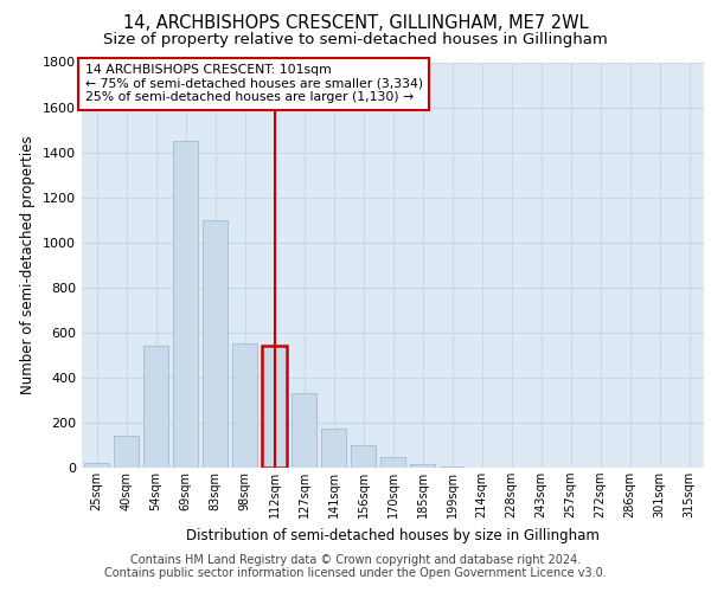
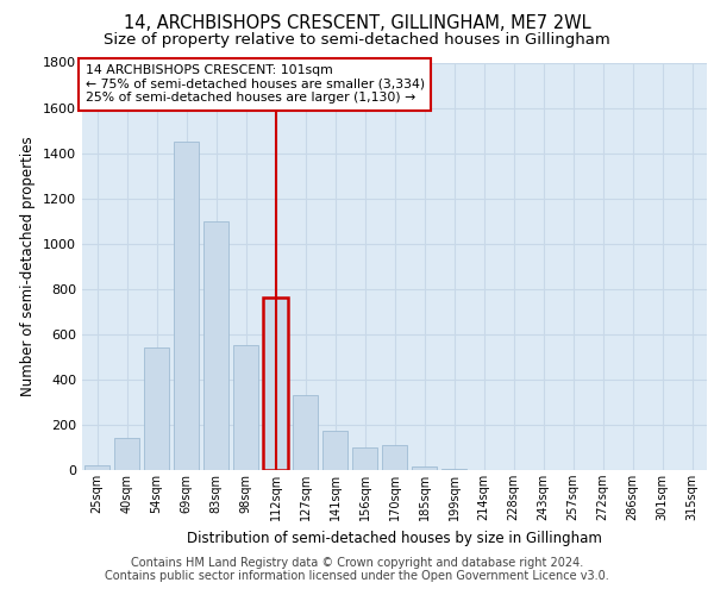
112sqm: 540 -> 760
170sqm: 40 -> 110
